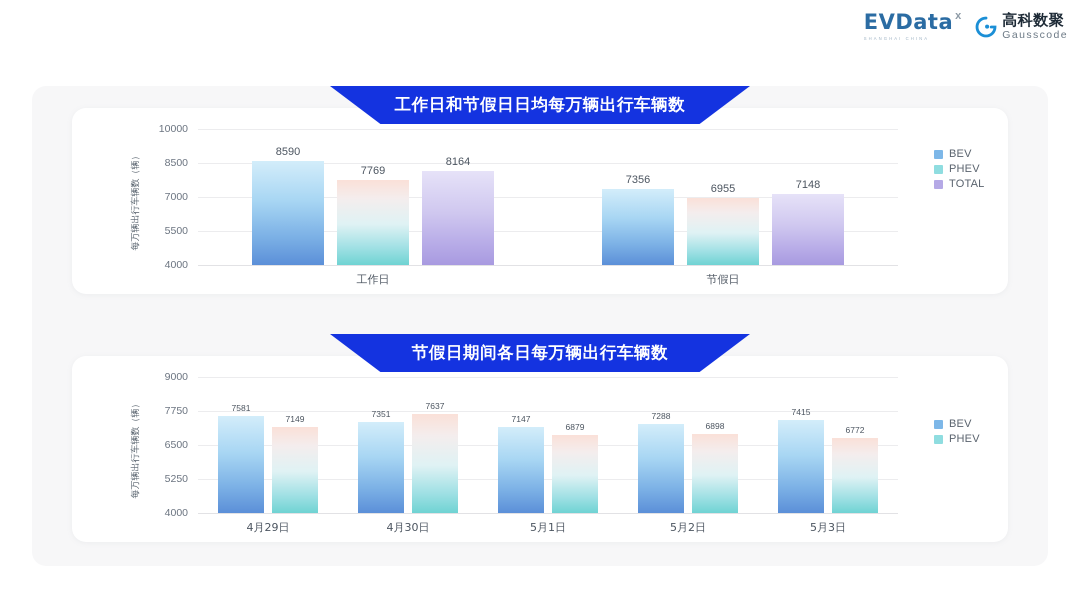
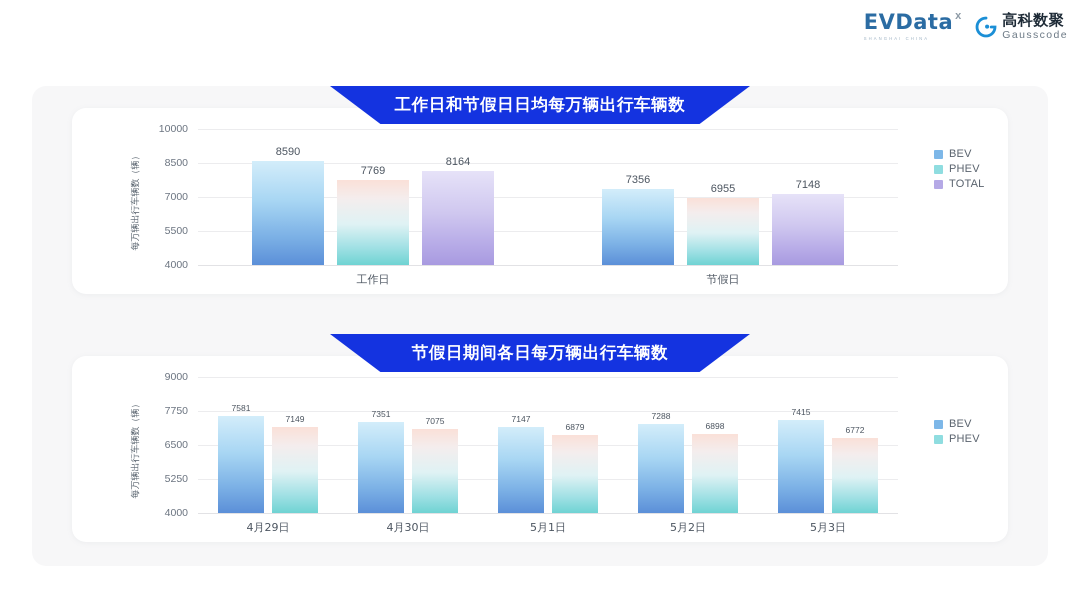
节假日期间各日每万辆出行车辆数/PHEV/4月30日: 7637 -> 7075
